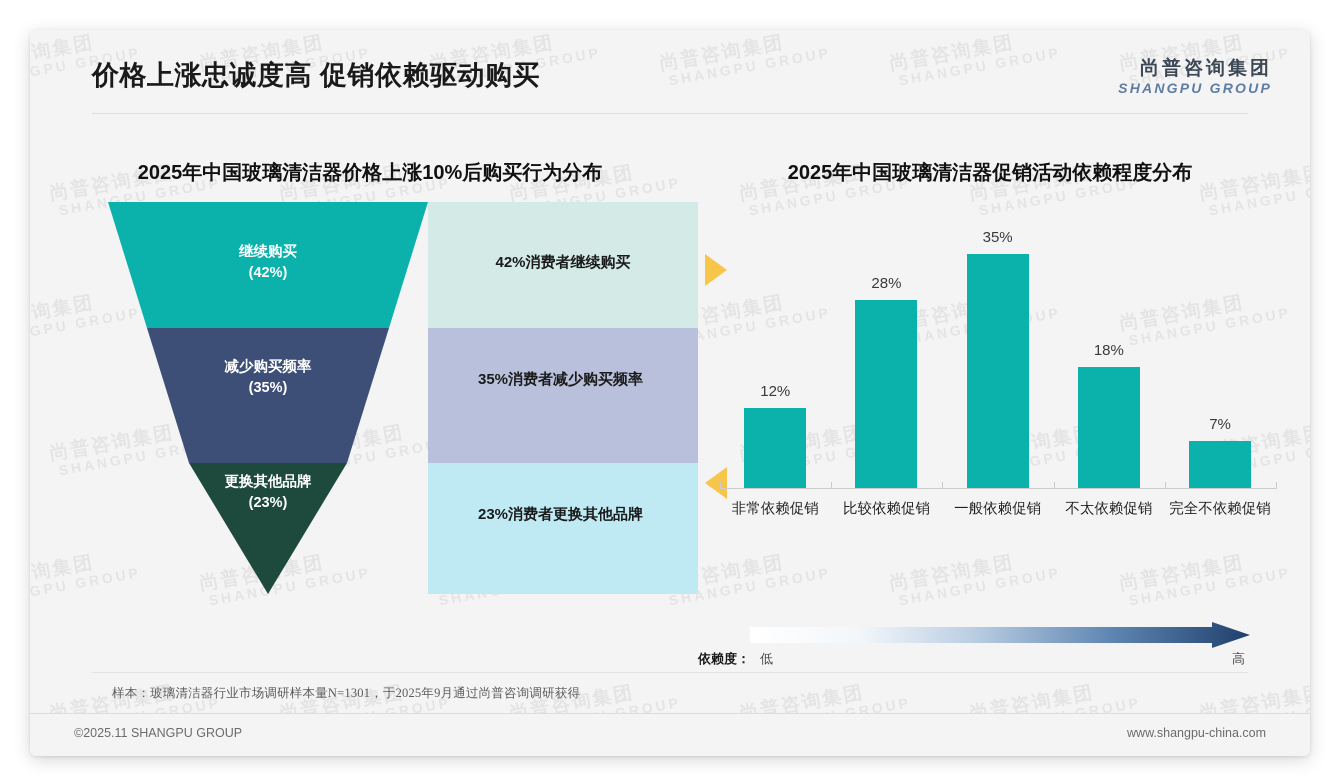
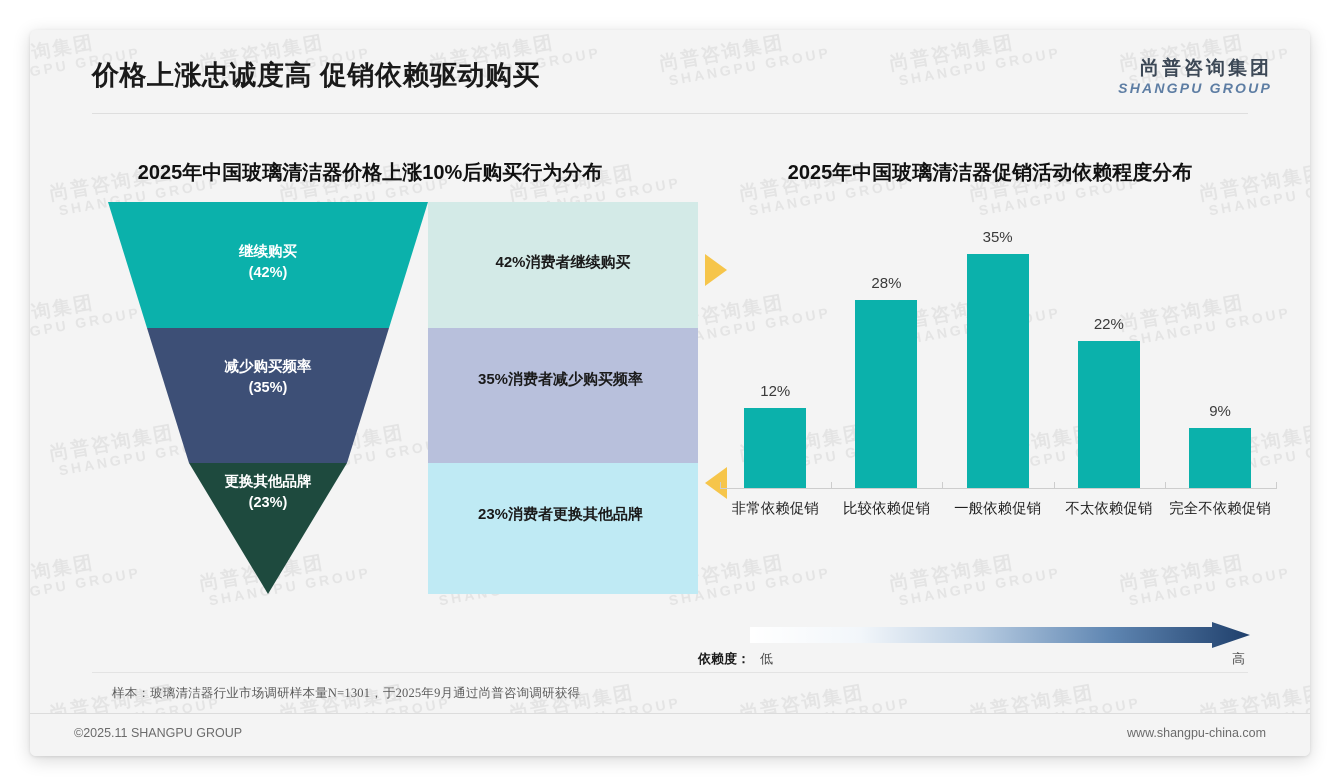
2025年中国玻璃清洁器促销活动依赖程度分布/不太依赖促销: 18% -> 22%
2025年中国玻璃清洁器促销活动依赖程度分布/完全不依赖促销: 7% -> 9%
